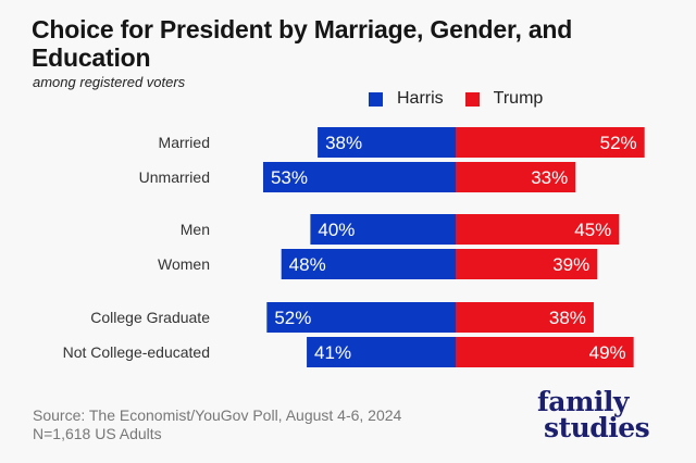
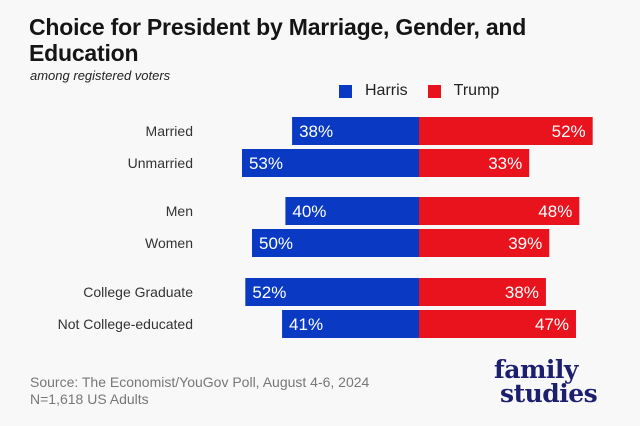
Trump/Men: 45% -> 48%
Harris/Women: 48% -> 50%
Trump/Not College-educated: 49% -> 47%
